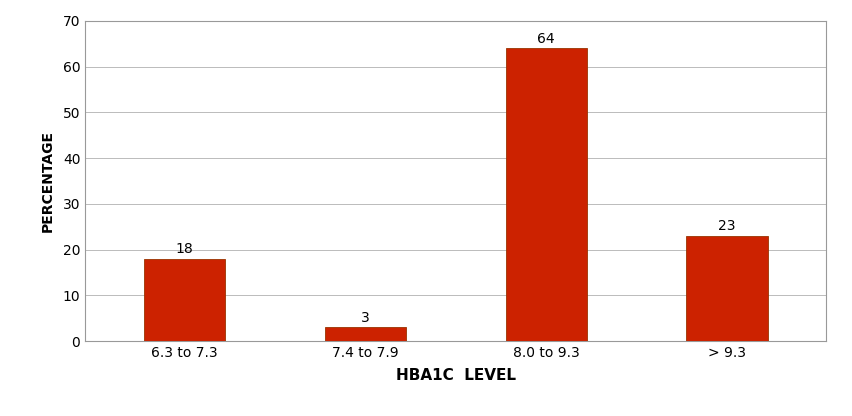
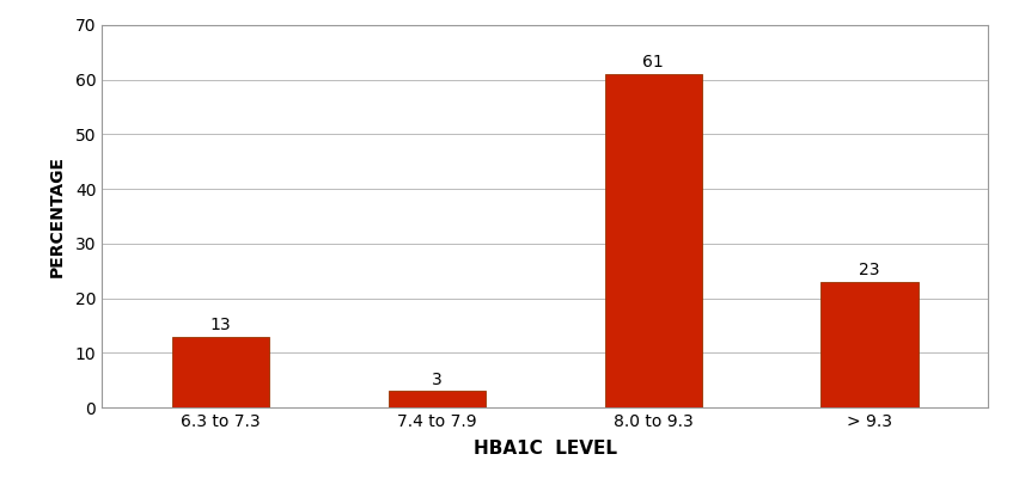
6.3 to 7.3: 18 -> 13
8.0 to 9.3: 64 -> 61
